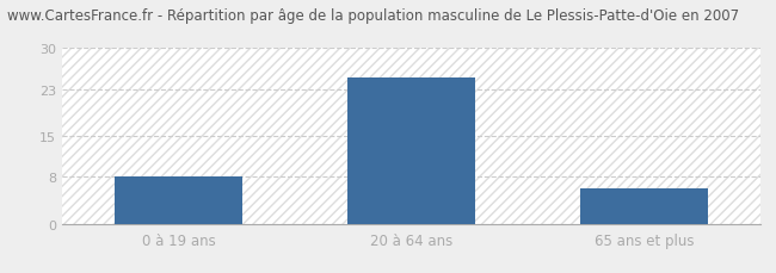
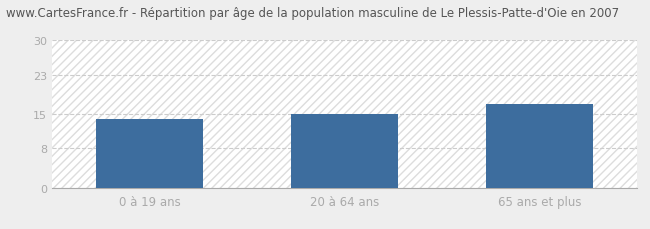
0 à 19 ans: 8 -> 14
20 à 64 ans: 25 -> 15
65 ans et plus: 6 -> 17
